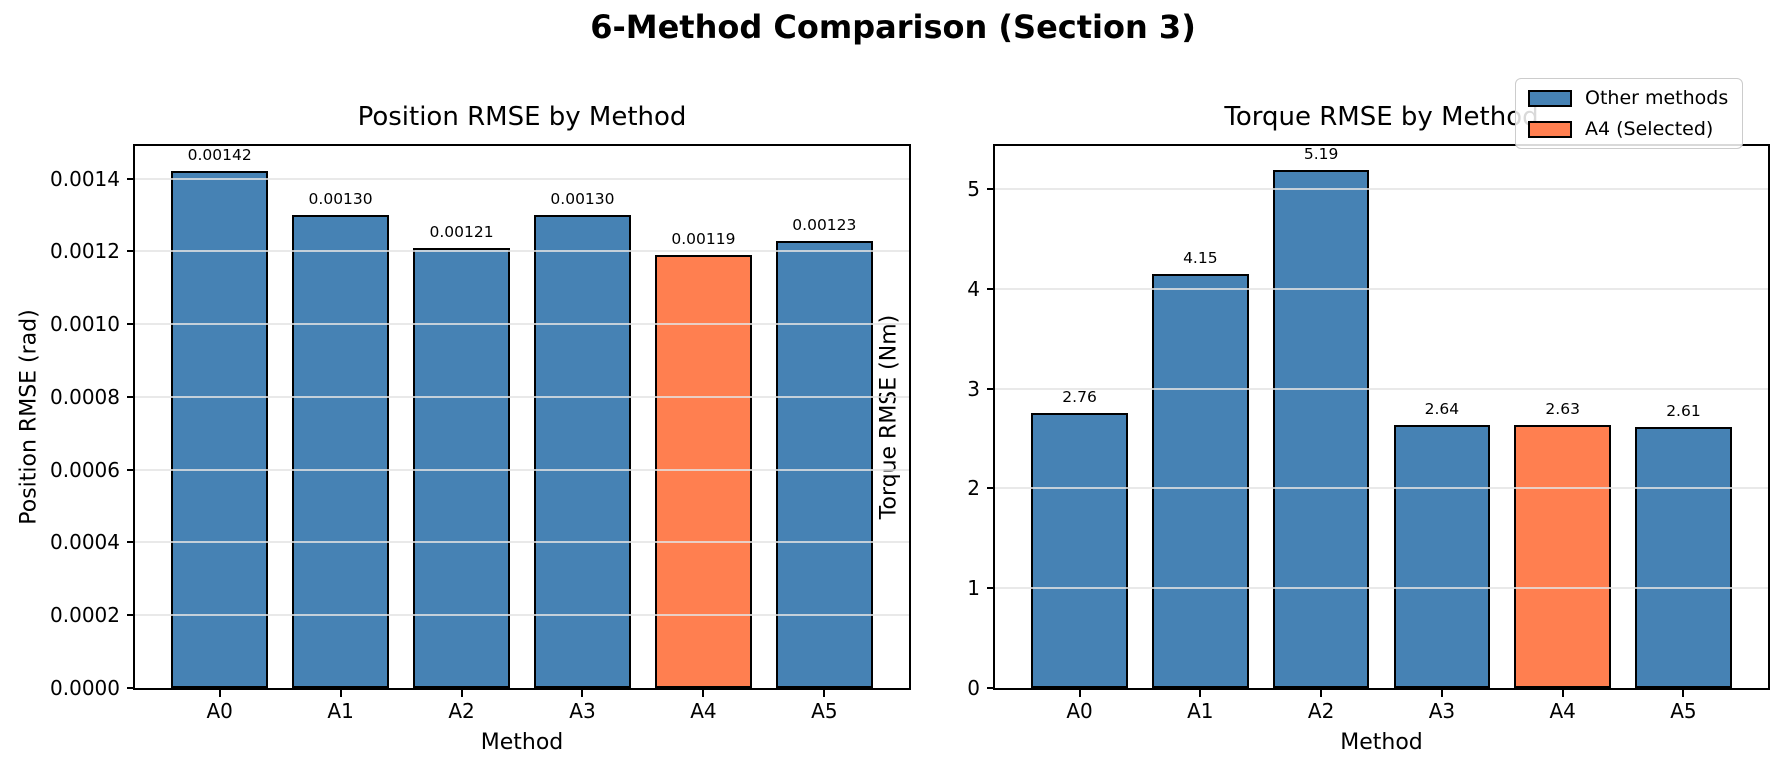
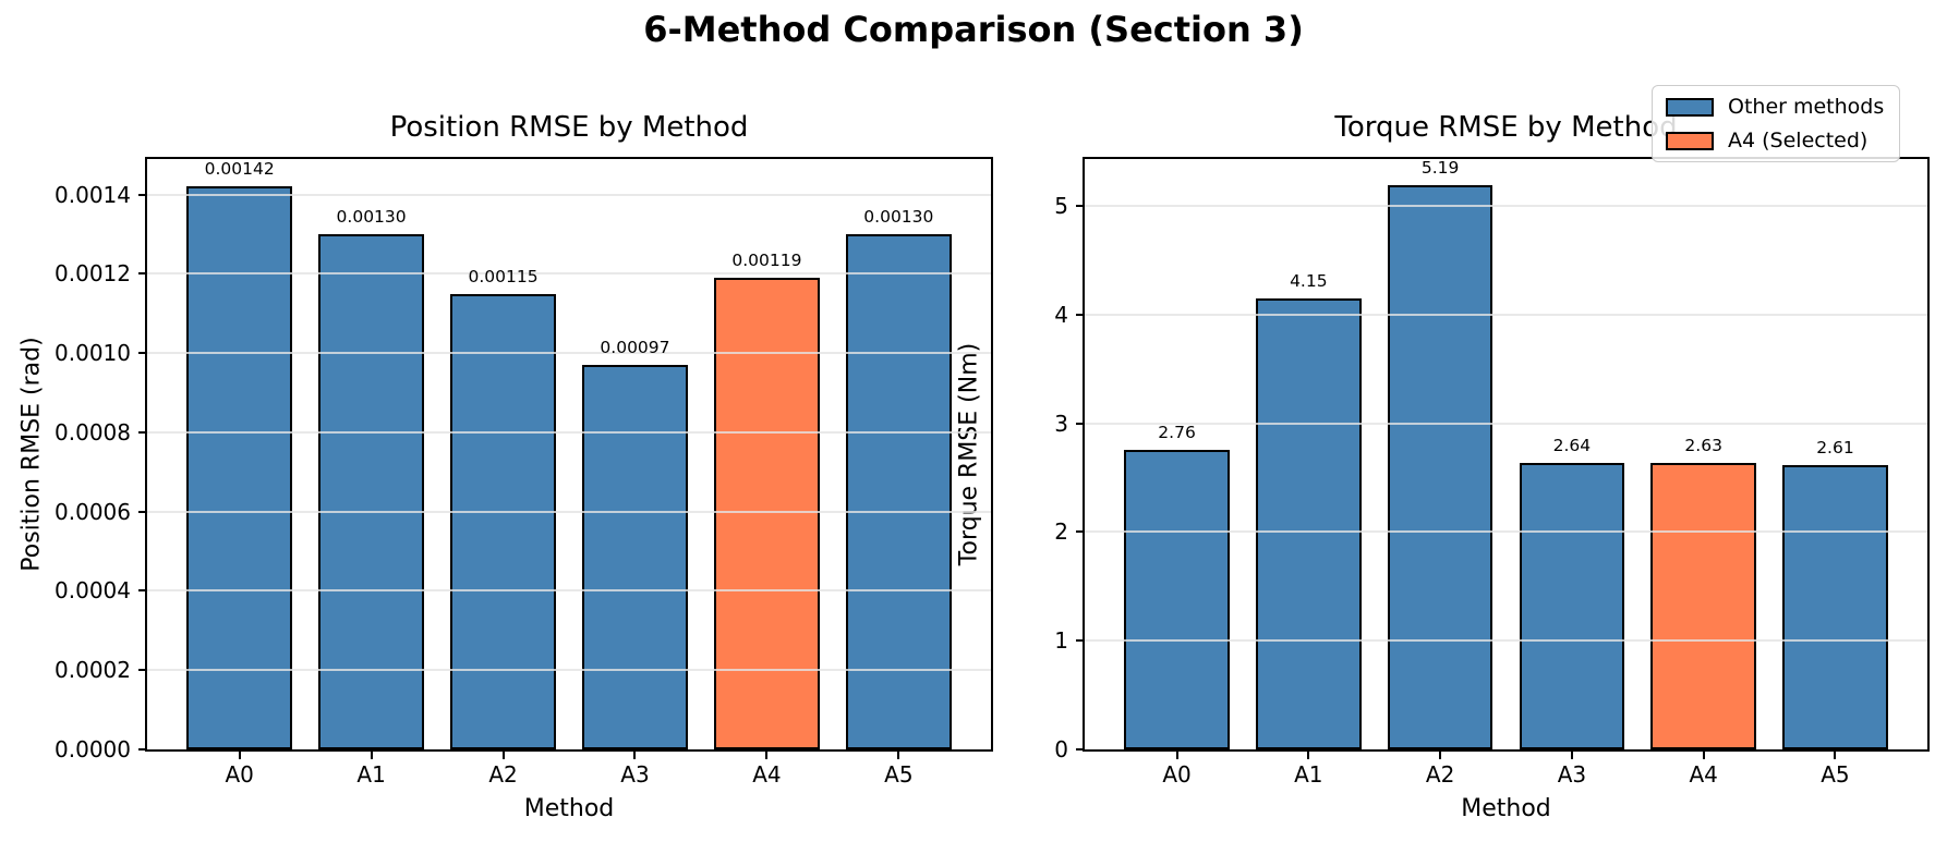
Position RMSE by Method/A2: 0.00121 -> 0.00115
Position RMSE by Method/A3: 0.00130 -> 0.00097
Position RMSE by Method/A5: 0.00123 -> 0.00130
